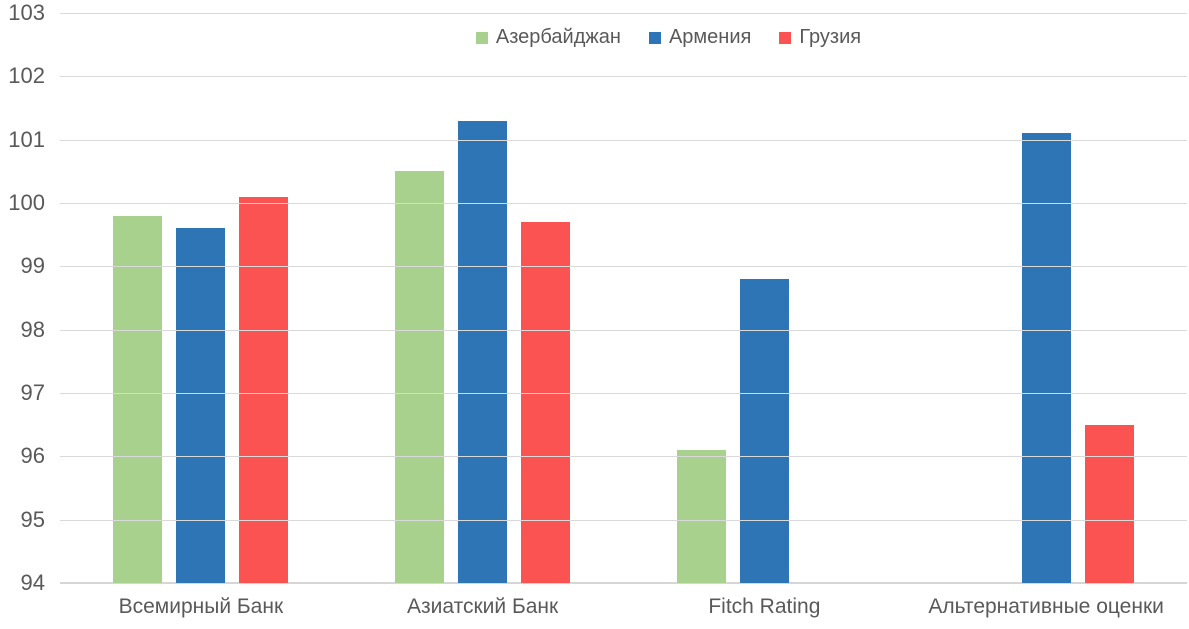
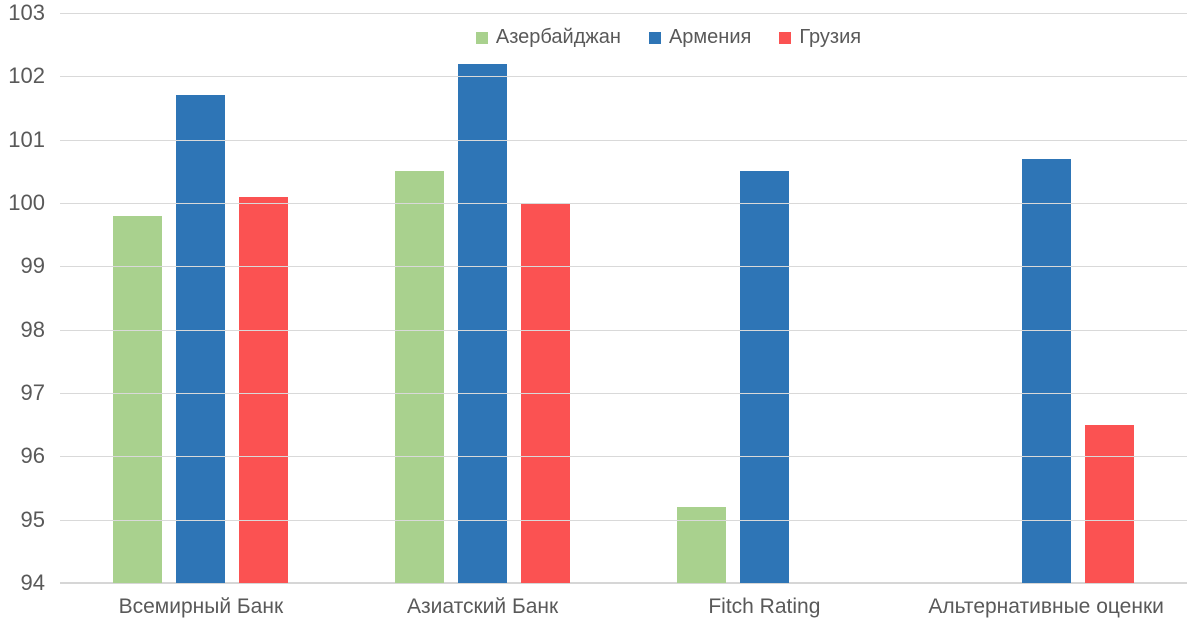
Армения/Всемирный Банк: 99.6 -> 101.7
Армения/Азиатский Банк: 101.3 -> 102.2
Грузия/Азиатский Банк: 99.7 -> 100.0
Азербайджан/Fitch Rating: 96.1 -> 95.2
Армения/Fitch Rating: 98.8 -> 100.5
Армения/Альтернативные оценки: 101.1 -> 100.7
